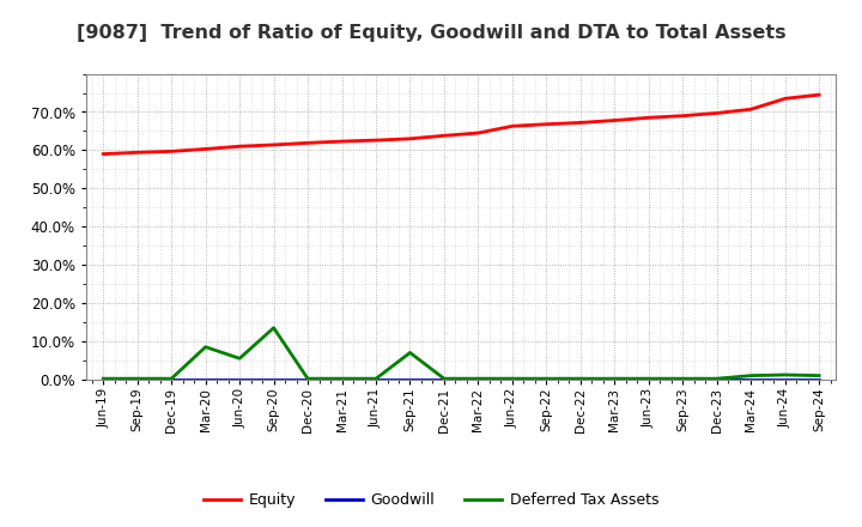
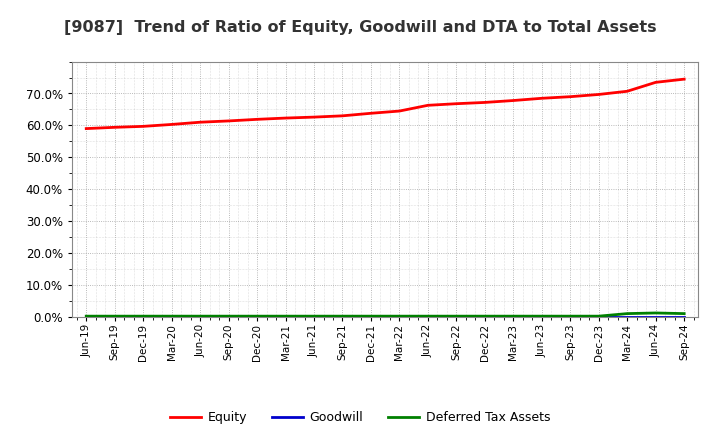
Deferred Tax Assets/Mar-20: 8.5% -> 0.2%
Deferred Tax Assets/Jun-20: 5.5% -> 0.2%
Deferred Tax Assets/Sep-20: 13.5% -> 0.2%
Deferred Tax Assets/Sep-21: 7.0% -> 0.2%
